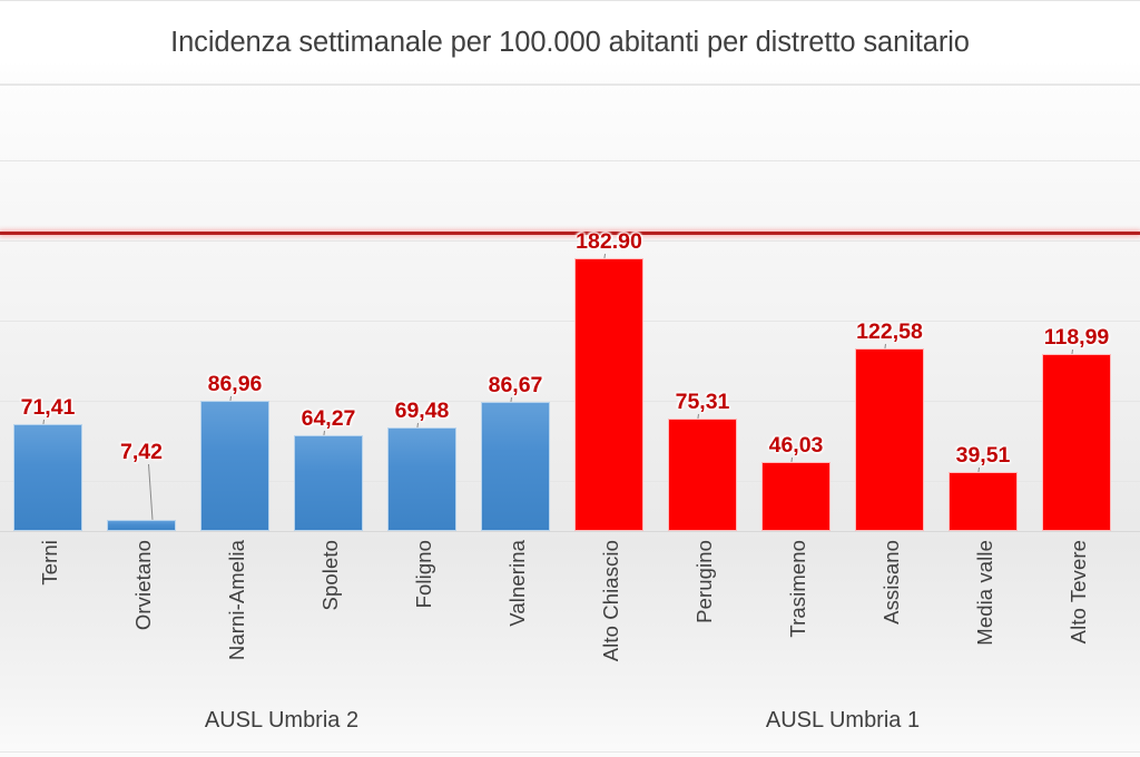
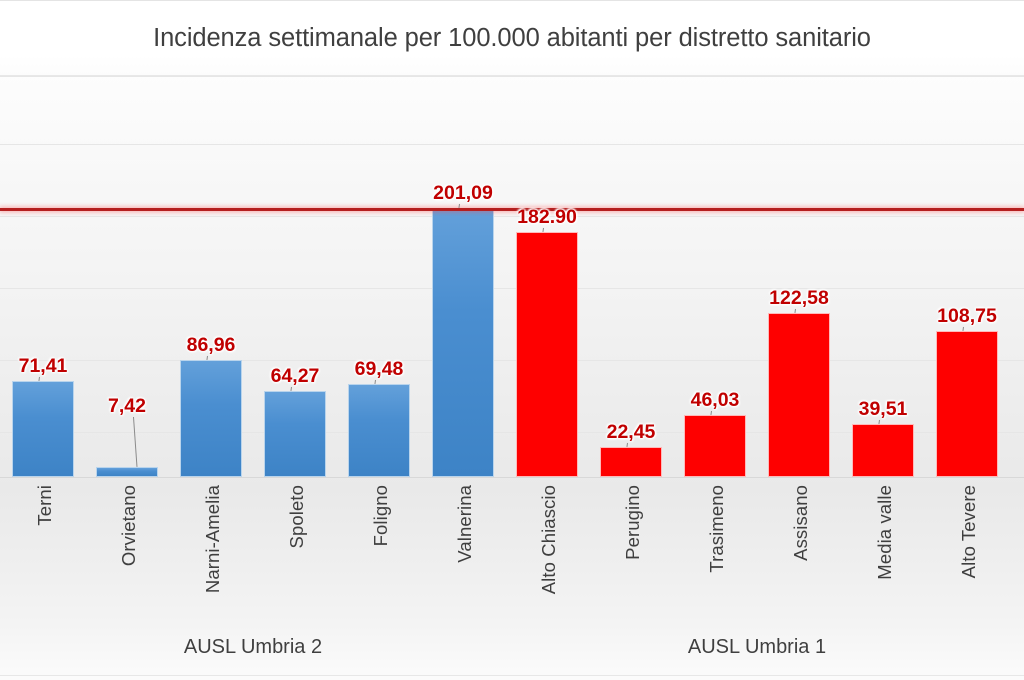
Valnerina: 86,67 -> 201,09
Perugino: 75,31 -> 22,45
Alto Tevere: 118,99 -> 108,75
